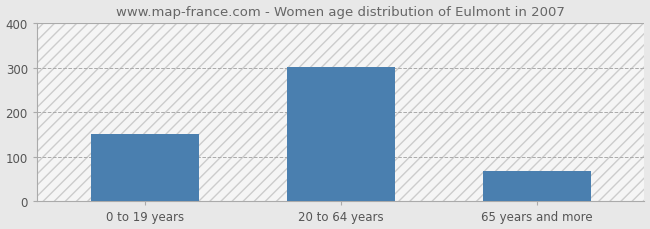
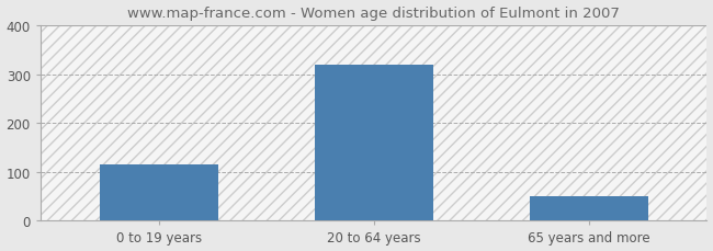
0 to 19 years: 150 -> 115
20 to 64 years: 302 -> 320
65 years and more: 68 -> 50
